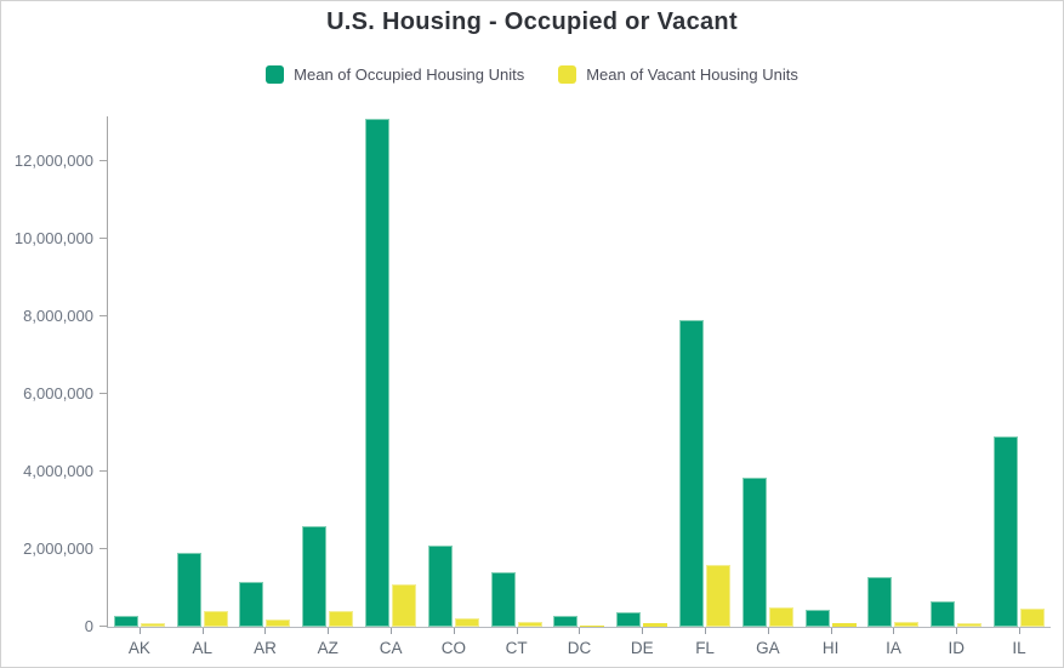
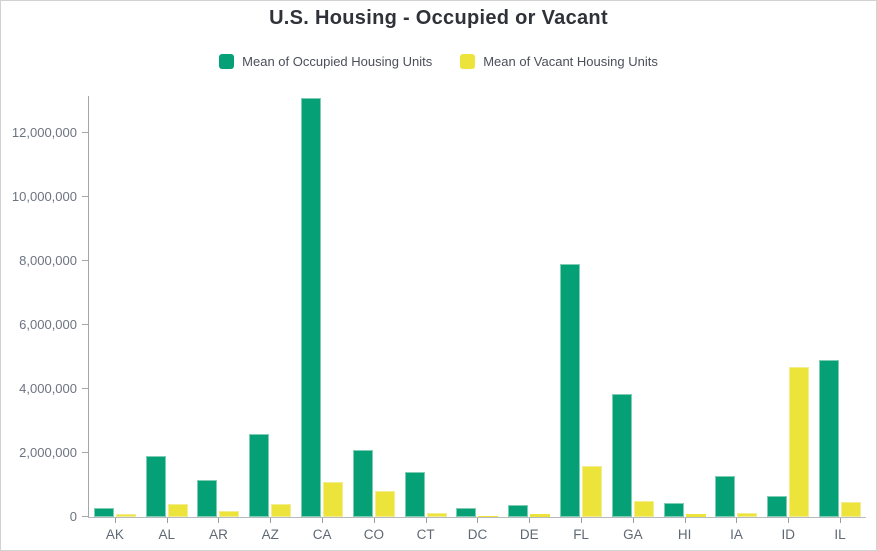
Mean of Vacant Housing Units/CO: 200000 -> 800000
Mean of Vacant Housing Units/ID: 100000 -> 4700000
